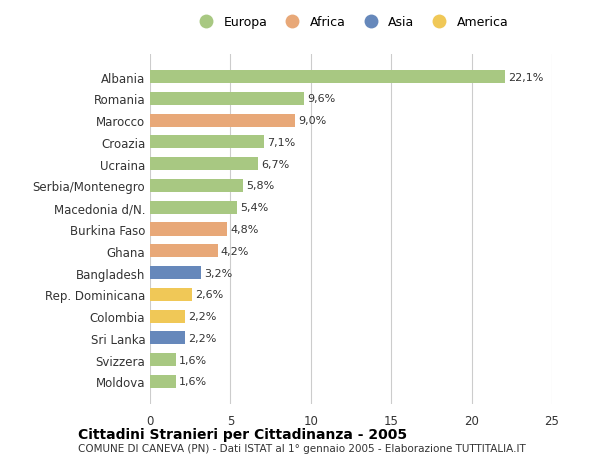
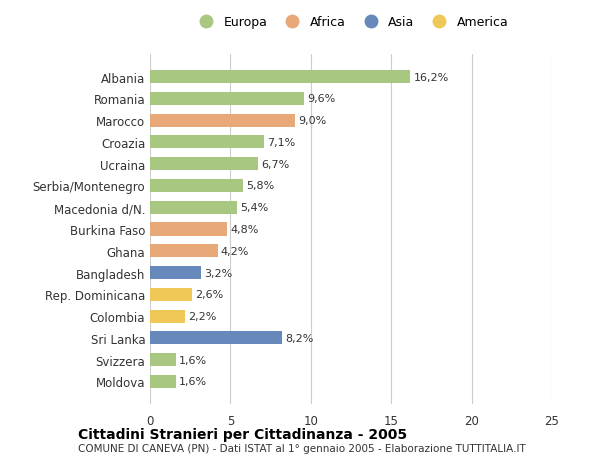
Albania: 22,1% -> 16,2%
Sri Lanka: 2,2% -> 8,2%
